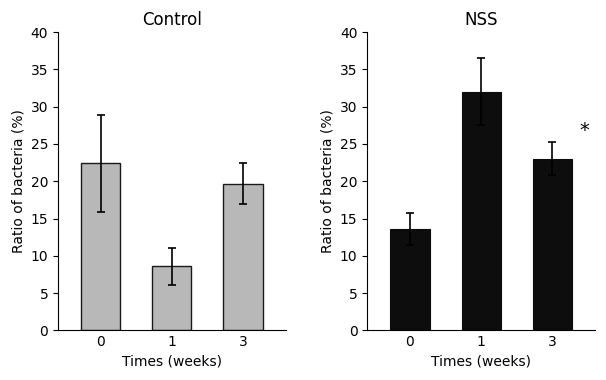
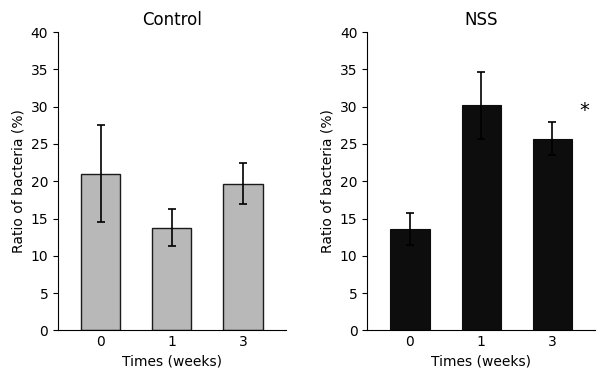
Control/0: 22.4 -> 21.0
Control/1: 8.6 -> 13.8
NSS/1: 32.0 -> 30.2
NSS/3: 23.0 -> 25.7
